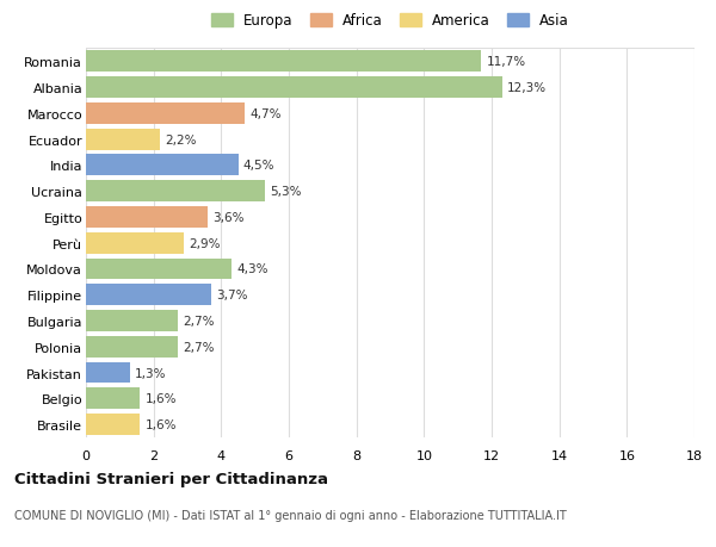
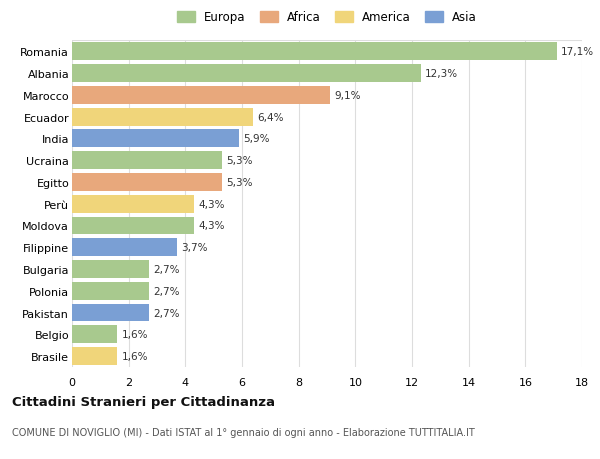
Romania: 11,7% -> 17,1%
Marocco: 4,7% -> 9,1%
Ecuador: 2,2% -> 6,4%
India: 4,5% -> 5,9%
Egitto: 3,6% -> 5,3%
Perù: 2,9% -> 4,3%
Pakistan: 1,3% -> 2,7%
